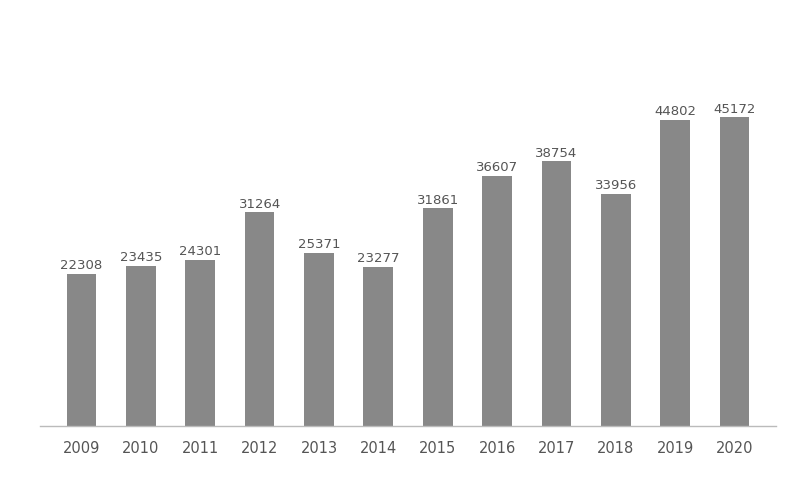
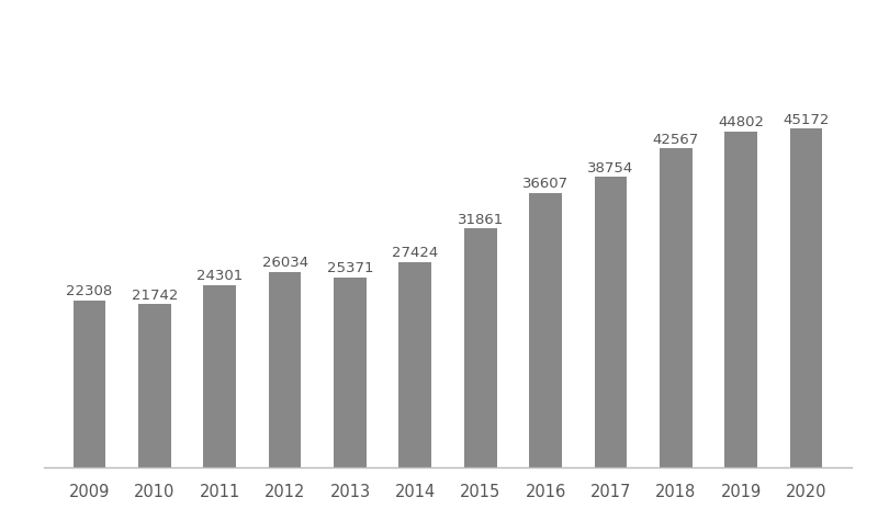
2010: 23435 -> 21742
2012: 31264 -> 26034
2014: 23277 -> 27424
2018: 33956 -> 42567
